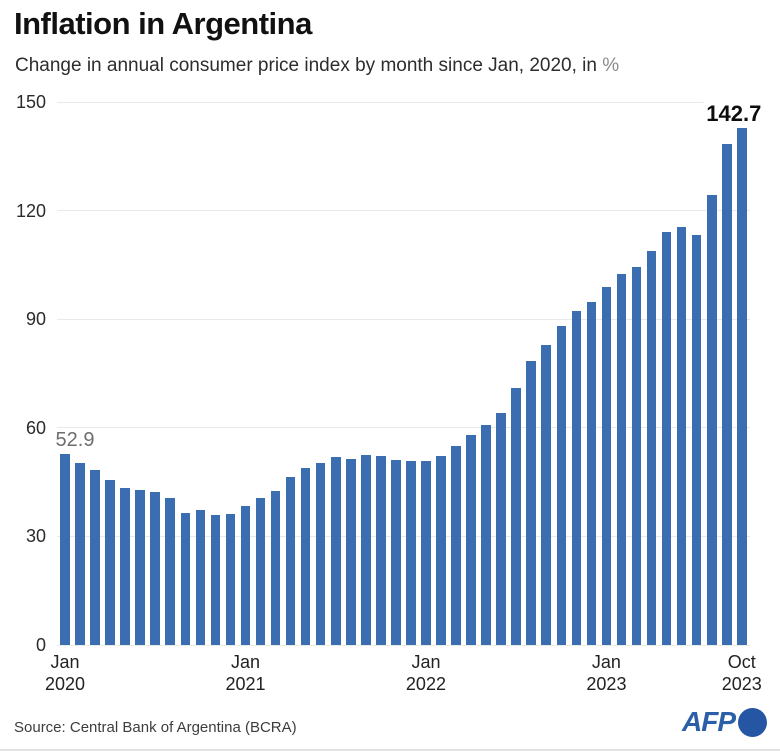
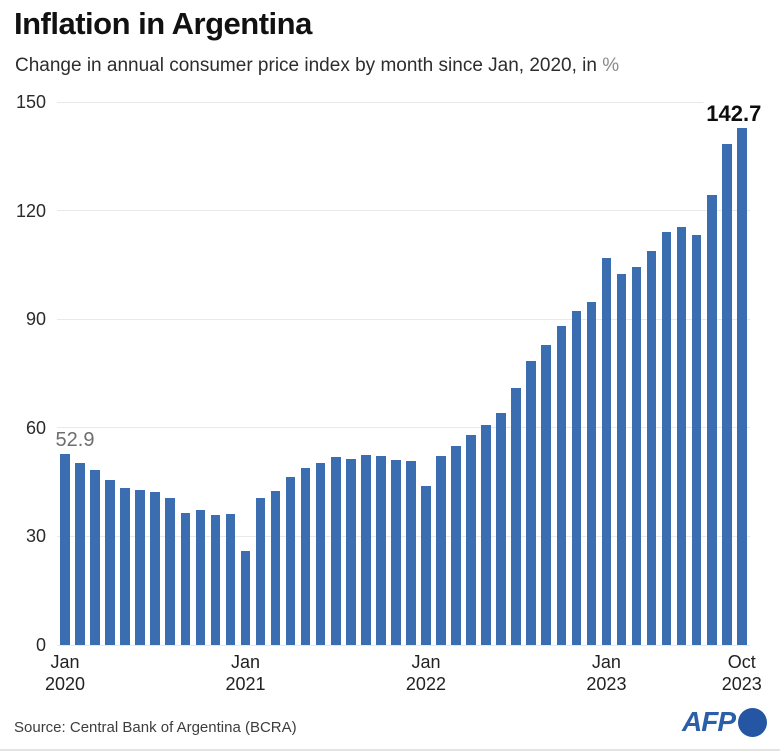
Jan 2021: 38 -> 26
Jan 2022: 51 -> 44
Jan 2023: 99 -> 107
